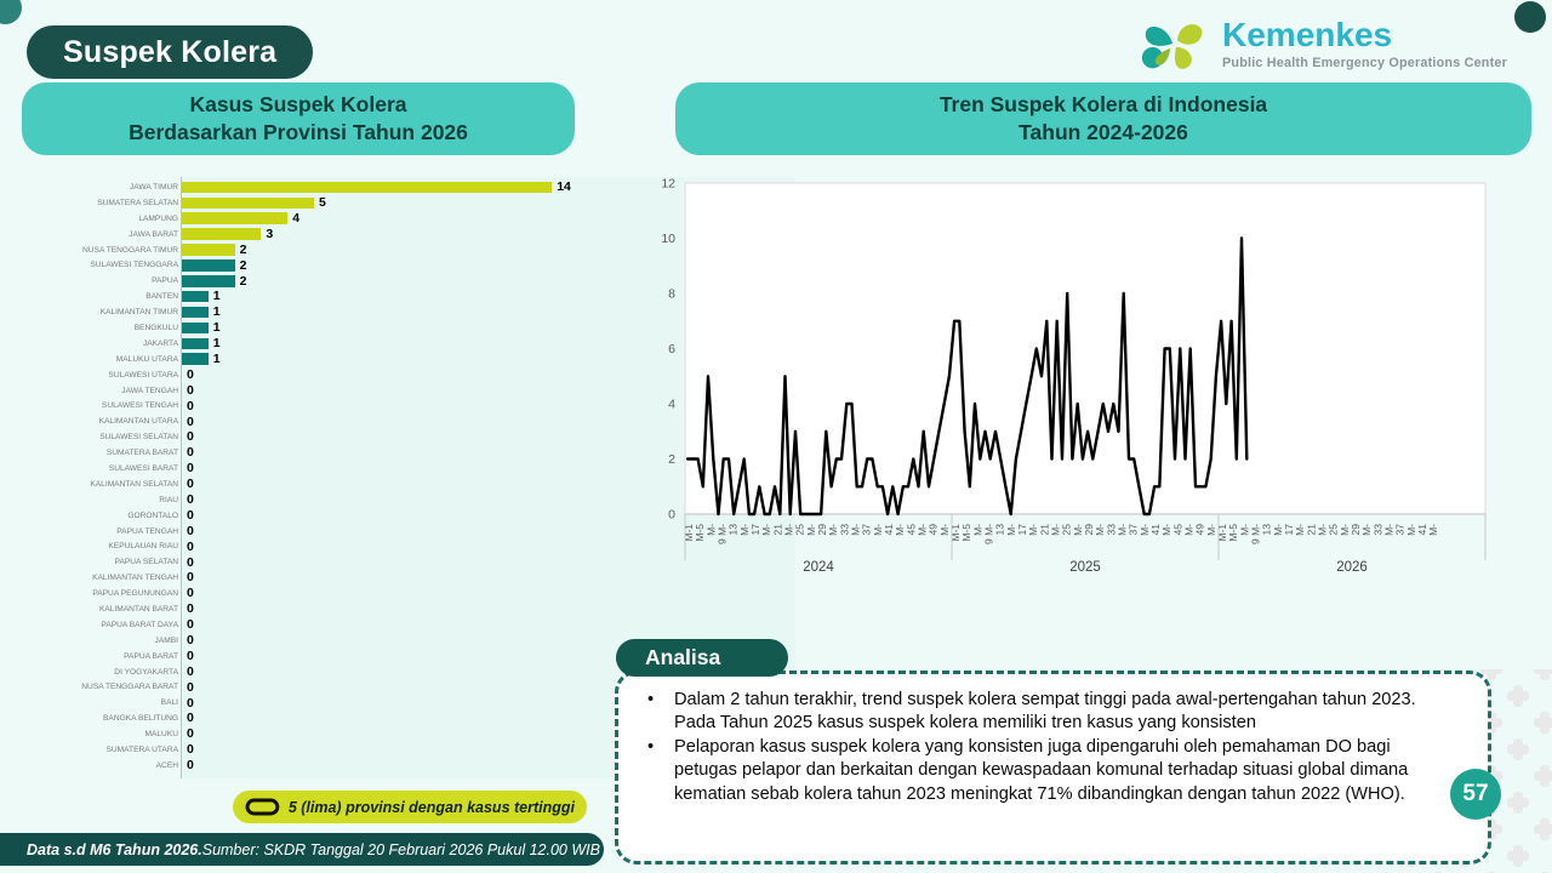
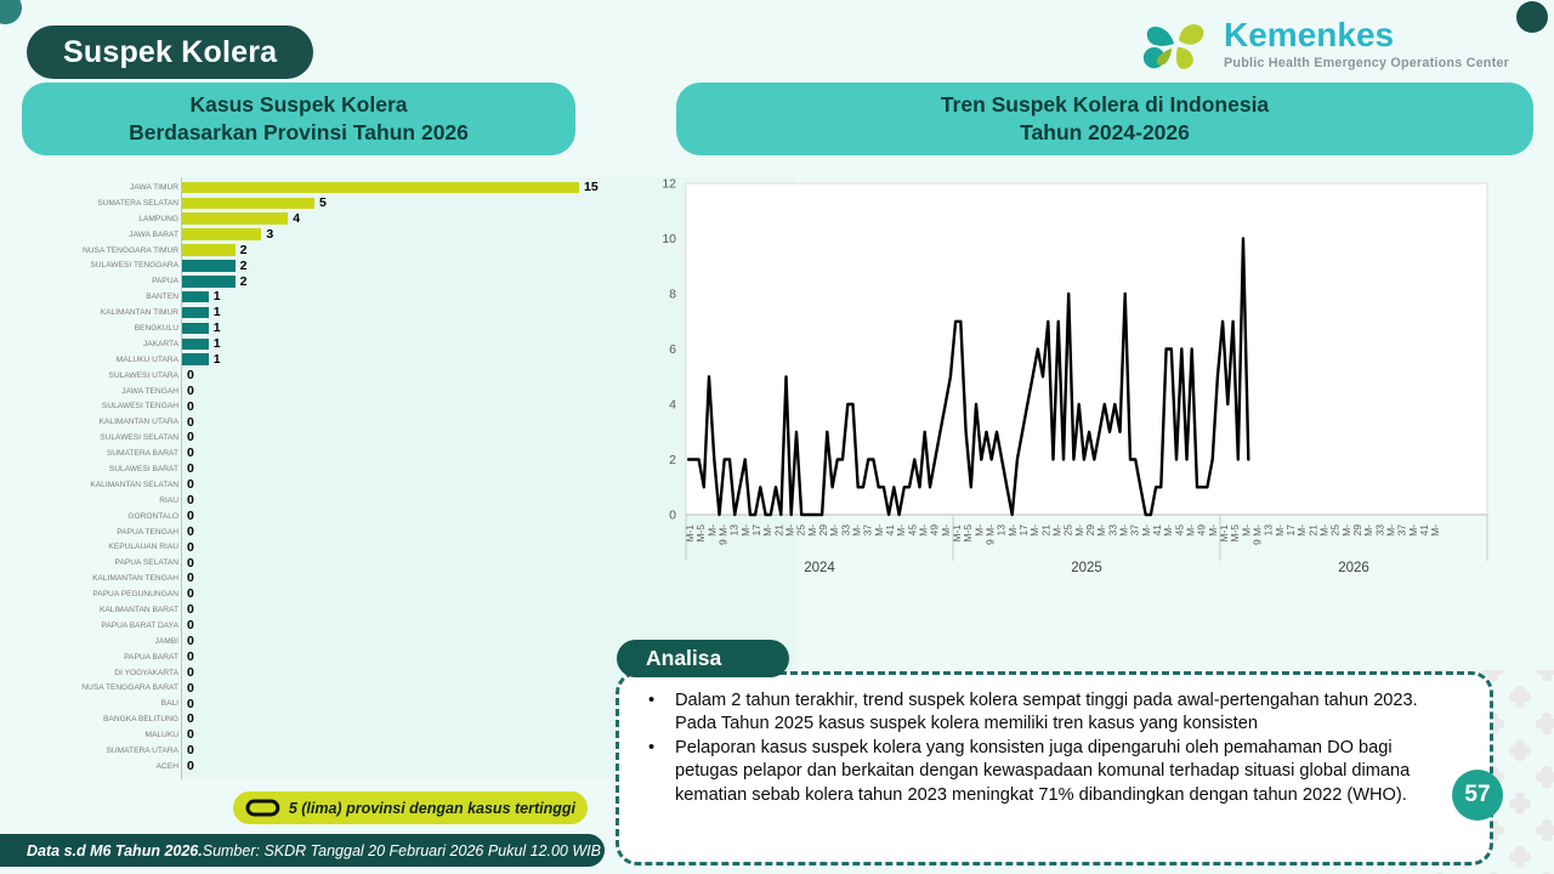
Kasus Suspek Kolera Berdasarkan Provinsi Tahun 2026/JAWA TIMUR: 14 -> 15
